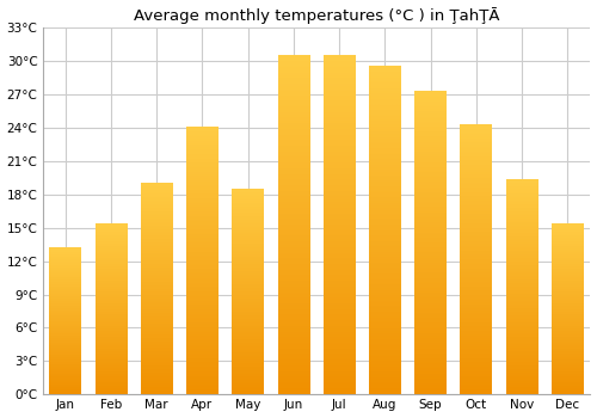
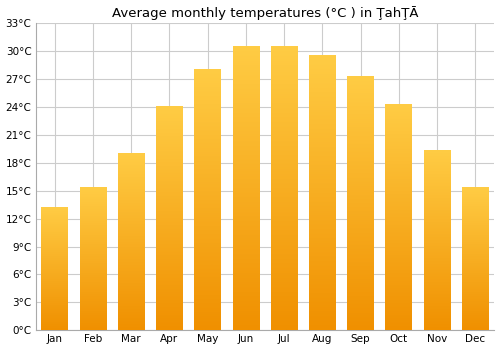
May: 18.4°C -> 28.0°C
